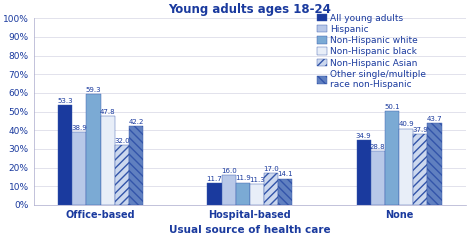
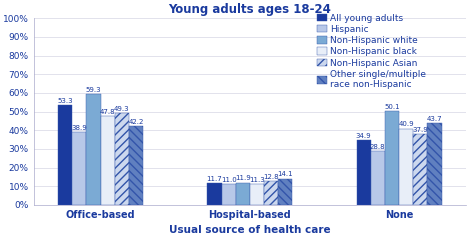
Non-Hispanic Asian/Office-based: 32% -> 49%
Hispanic/Hospital-based: 16% -> 11%
Non-Hispanic Asian/Hospital-based: 17% -> 13%
